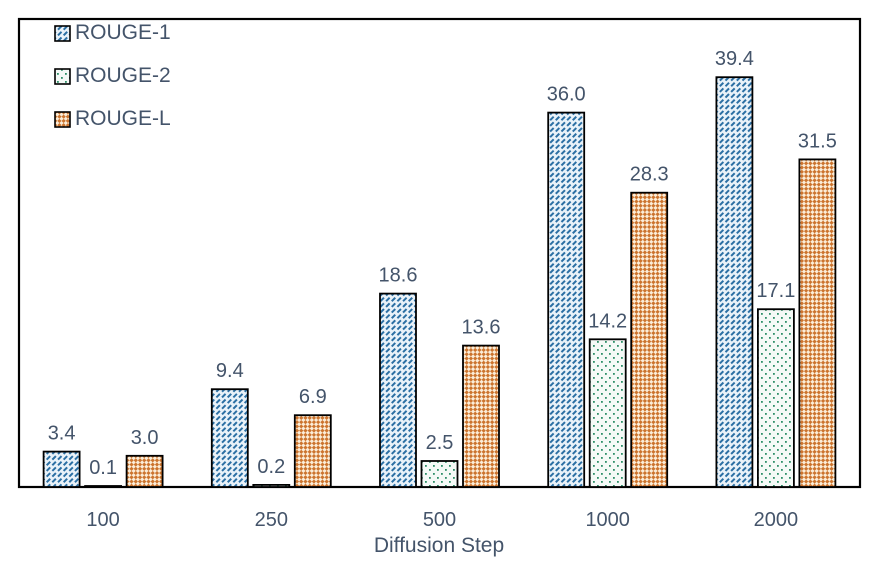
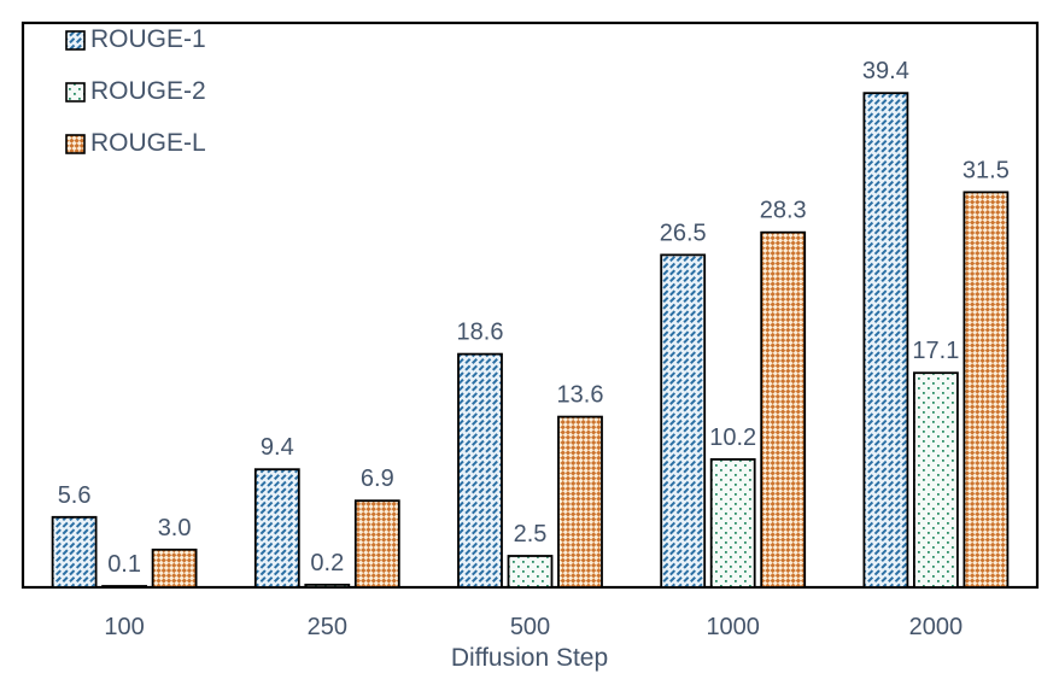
ROUGE-1/100: 3.4 -> 5.6
ROUGE-1/1000: 36.0 -> 26.5
ROUGE-2/1000: 14.2 -> 10.2
